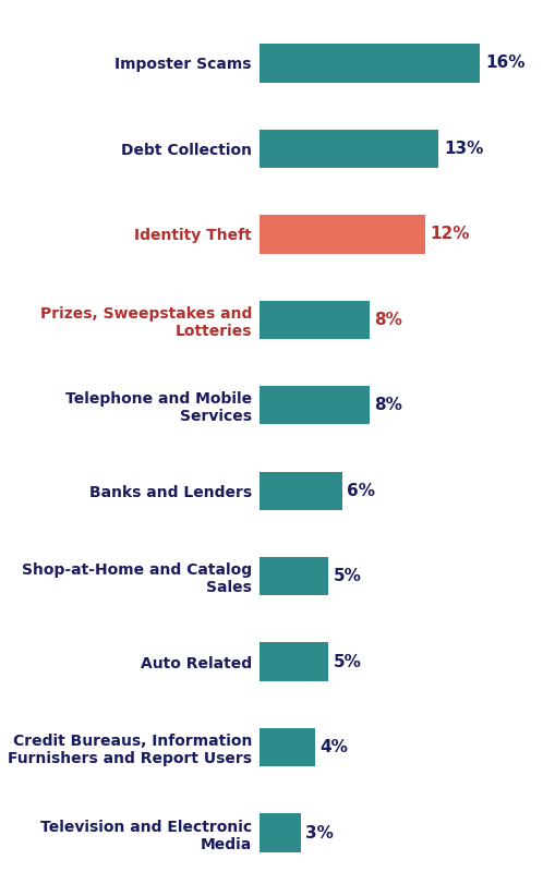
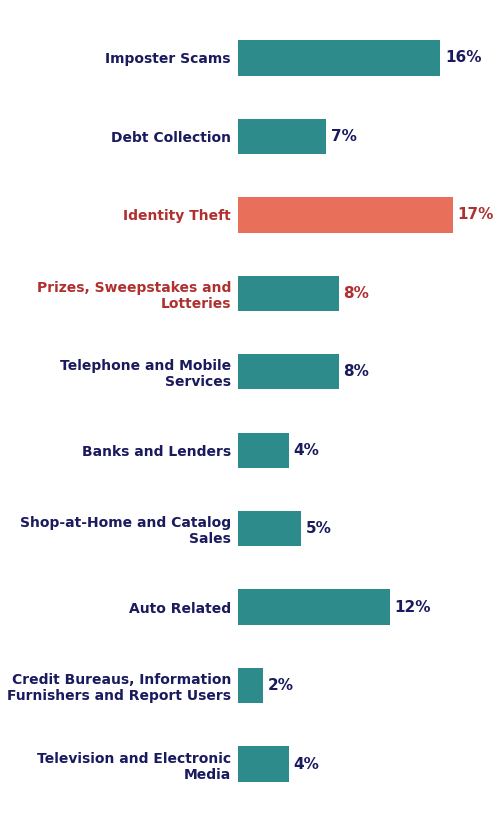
Debt Collection: 13% -> 7%
Identity Theft: 12% -> 17%
Banks and Lenders: 6% -> 4%
Auto Related: 5% -> 12%
Credit Bureaus, Information Furnishers and Report Users: 4% -> 2%
Television and Electronic Media: 3% -> 4%
